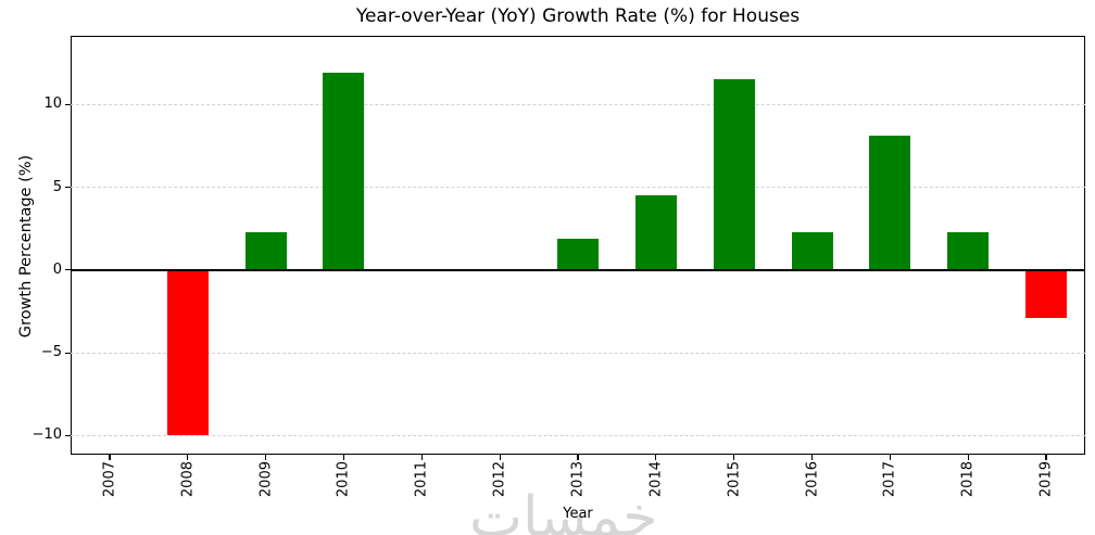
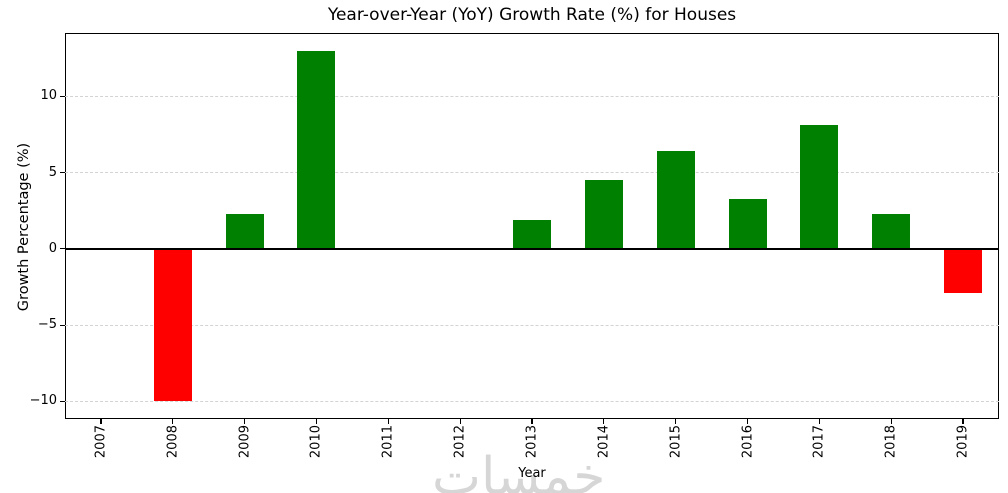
2010: 11.9 -> 13.0
2015: 11.5 -> 6.4
2016: 2.3 -> 3.3
